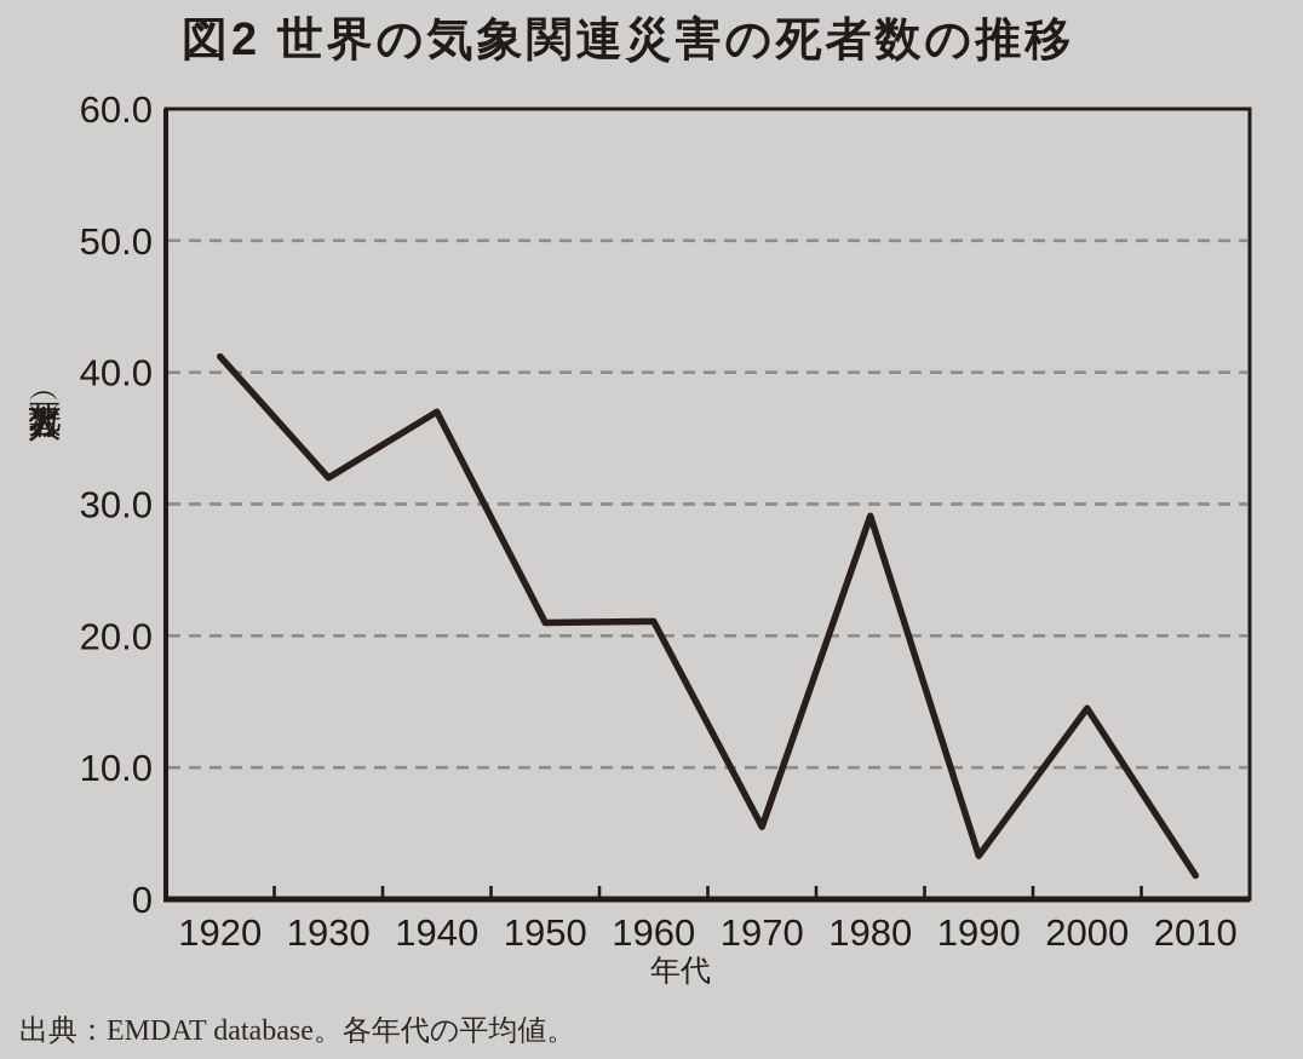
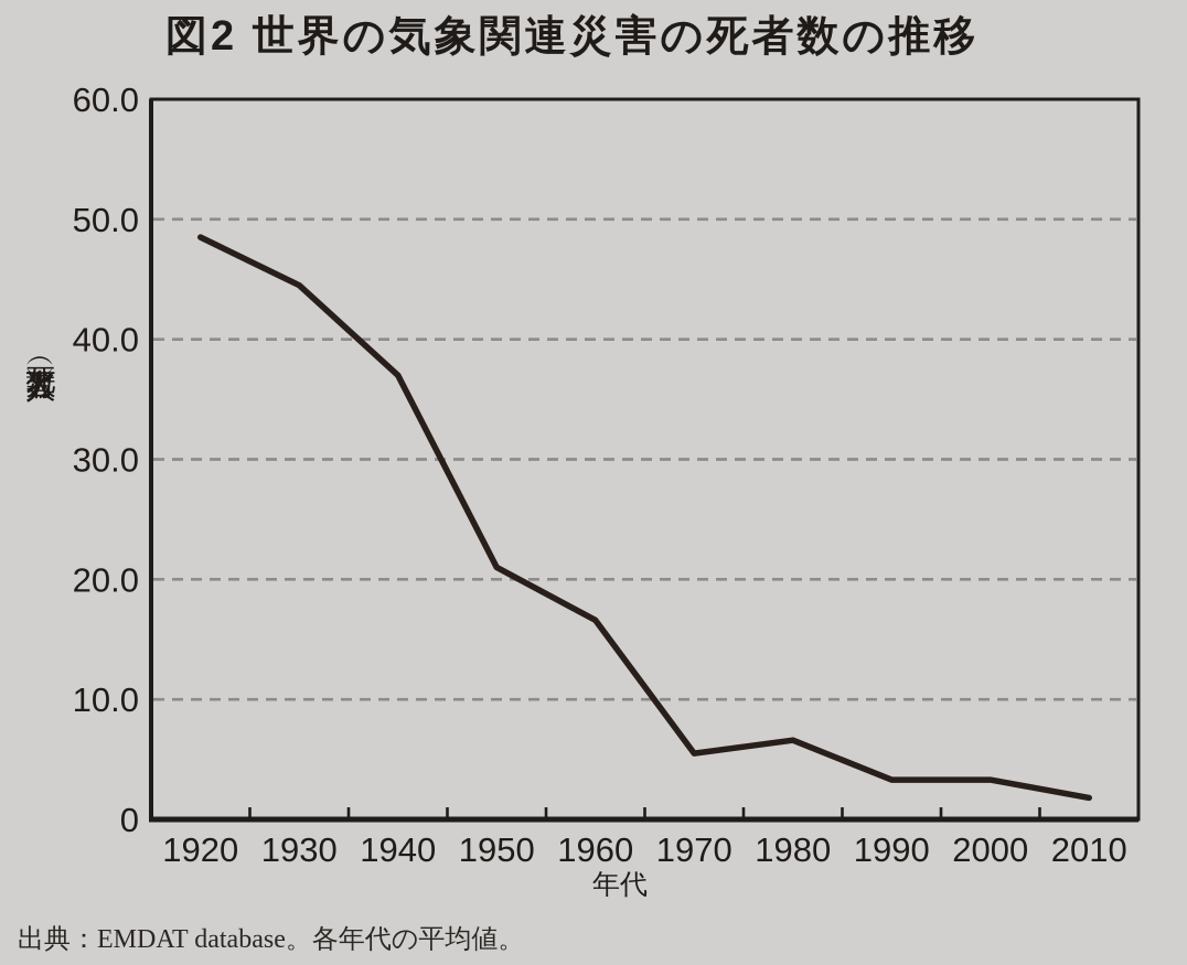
1920: 41.2 -> 48.5
1930: 32.0 -> 44.5
1960: 21.1 -> 16.6
1980: 29.1 -> 6.6
2000: 14.5 -> 3.3
